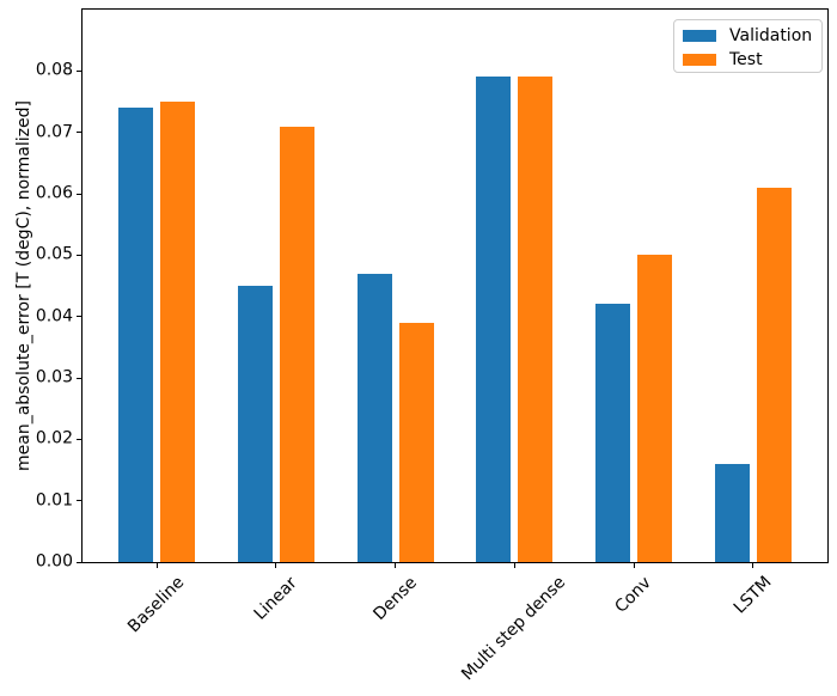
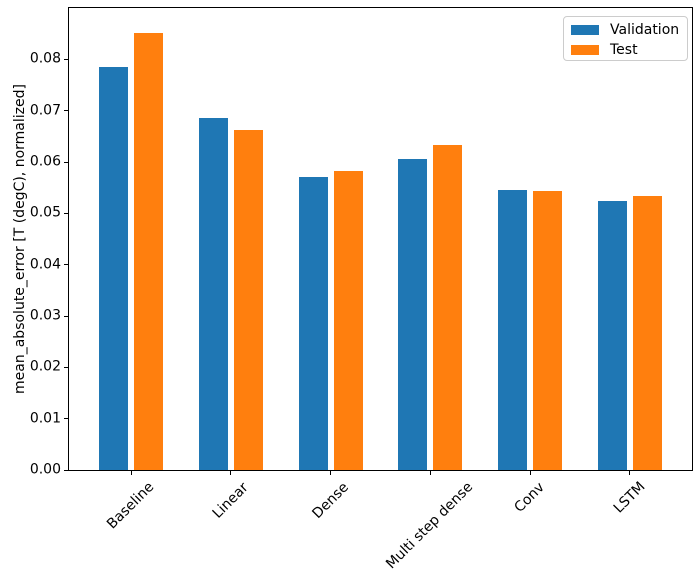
Validation/Baseline: 0.074 -> 0.079
Test/Baseline: 0.075 -> 0.085
Validation/Linear: 0.045 -> 0.069
Test/Linear: 0.071 -> 0.066
Validation/Dense: 0.047 -> 0.057
Test/Dense: 0.039 -> 0.058
Validation/Multi step dense: 0.079 -> 0.061
Test/Multi step dense: 0.079 -> 0.063
Validation/Conv: 0.042 -> 0.054
Test/Conv: 0.050 -> 0.054
Validation/LSTM: 0.016 -> 0.052
Test/LSTM: 0.061 -> 0.053
